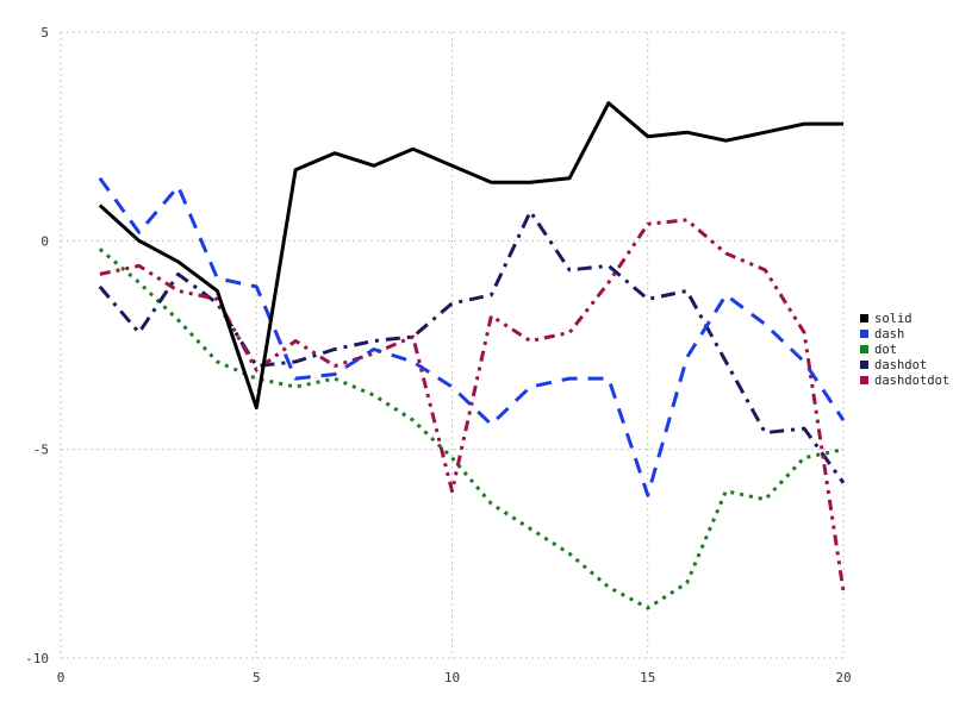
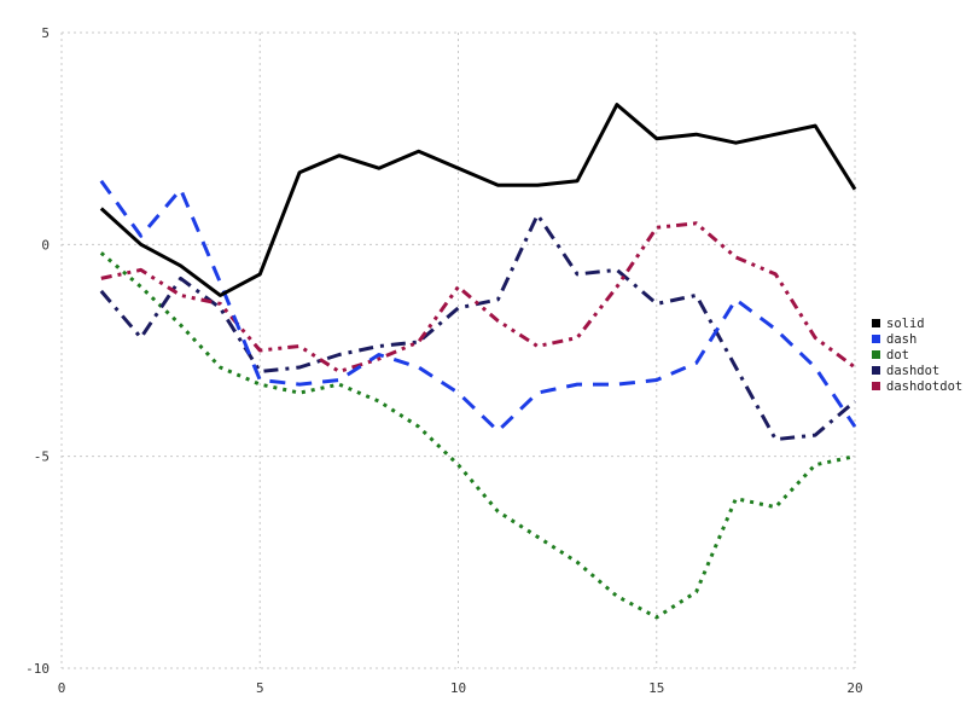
solid/5: -4.0 -> -0.7
dash/5: -1.1 -> -3.2
dashdotdot/5: -3.1 -> -2.5
dashdotdot/10: -6.0 -> -1.0
dash/15: -6.1 -> -3.2
solid/20: 2.8 -> 1.3
dashdot/20: -5.8 -> -3.7
dashdotdot/20: -8.4 -> -2.9
